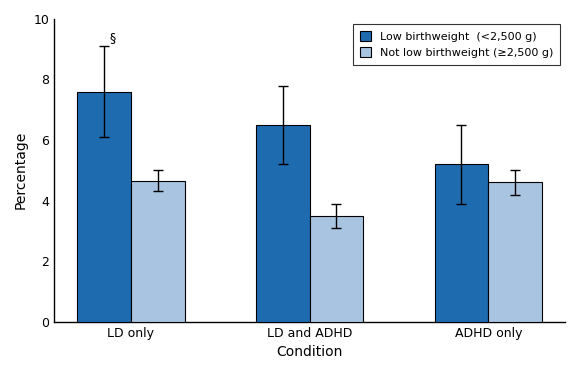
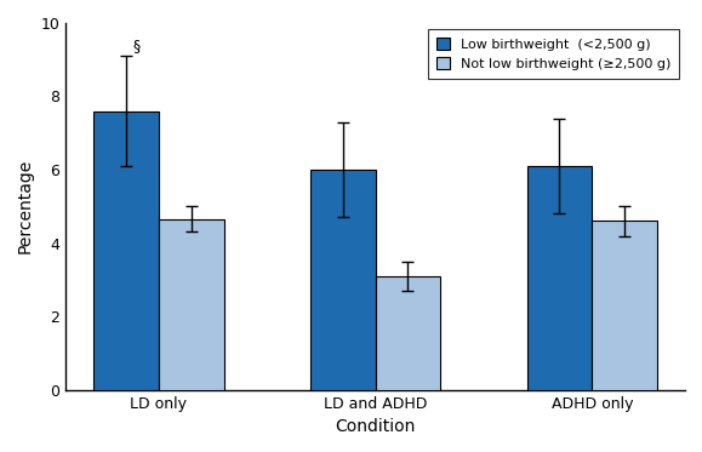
Low birthweight (<2,500 g)/LD and ADHD: 6.5 -> 6.0
Not low birthweight (≥2,500 g)/LD and ADHD: 3.50 -> 3.10
Low birthweight (<2,500 g)/ADHD only: 5.2 -> 6.1
